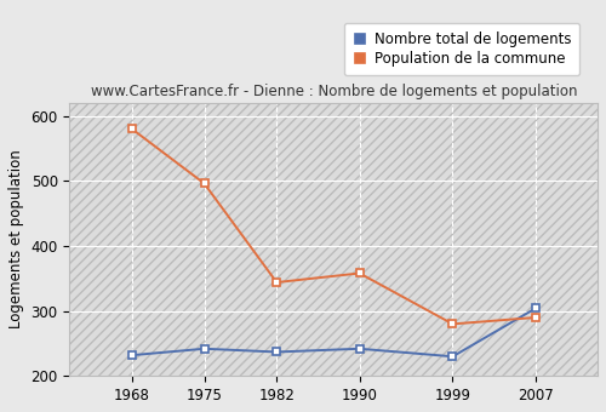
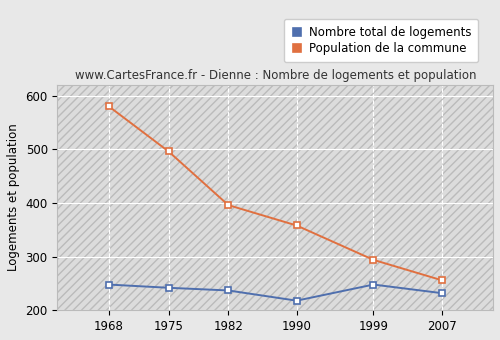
Nombre total de logements/1968: 232 -> 248
Population de la commune/1982: 344 -> 396
Nombre total de logements/1990: 242 -> 218
Nombre total de logements/1999: 230 -> 248
Population de la commune/1999: 280 -> 294
Nombre total de logements/2007: 304 -> 232
Population de la commune/2007: 290 -> 256
